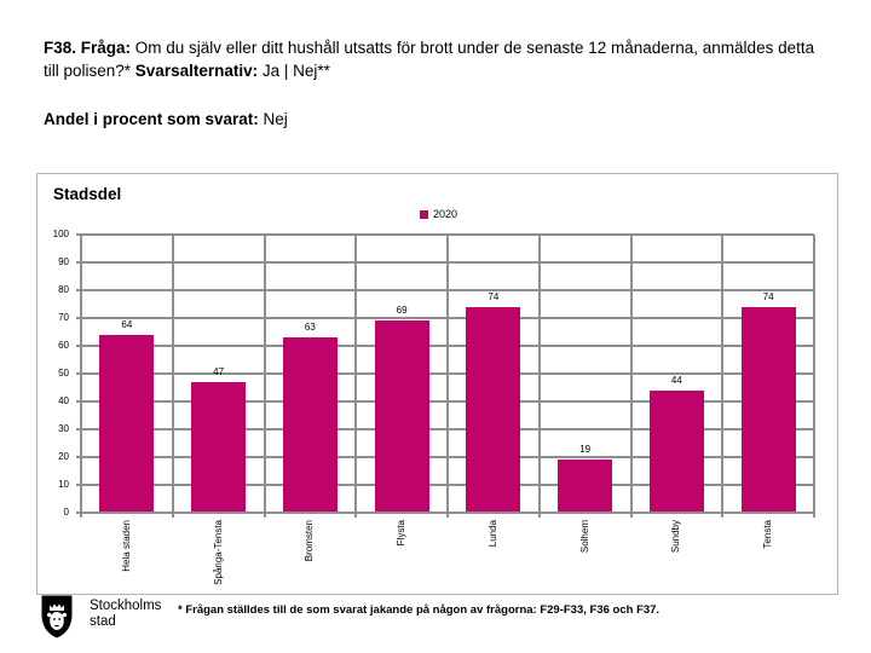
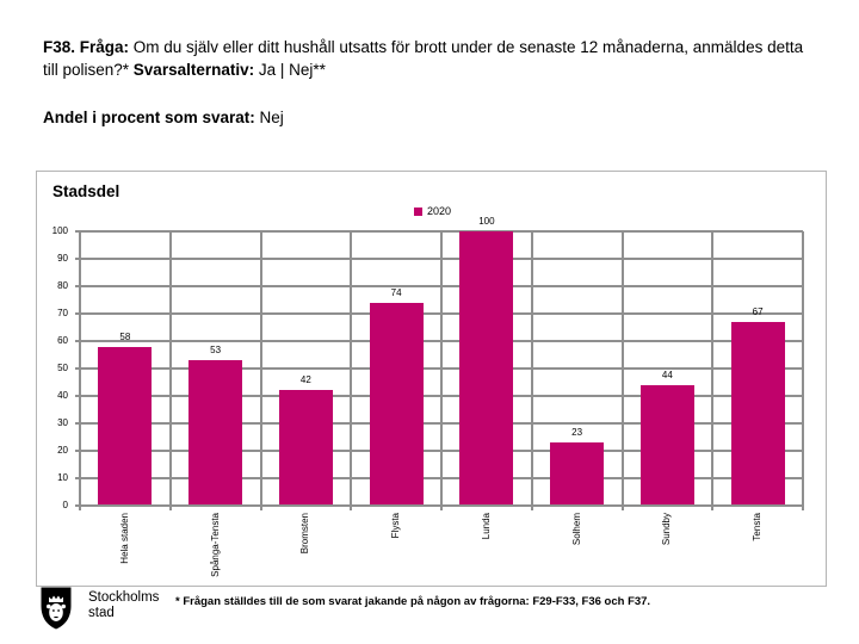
Hela staden: 64 -> 58
Spånga-Tensta: 47 -> 53
Bromsten: 63 -> 42
Flysta: 69 -> 74
Lunda: 74 -> 100
Solhem: 19 -> 23
Tensta: 74 -> 67
